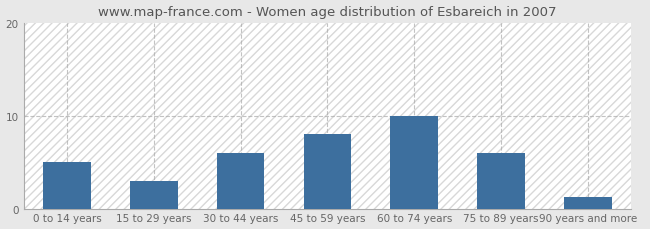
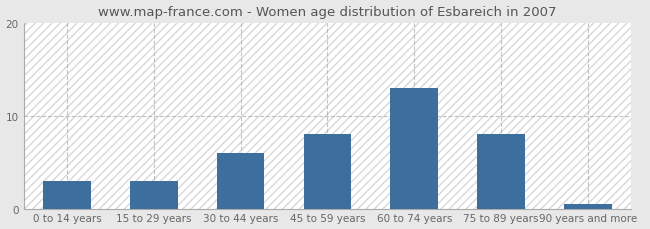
0 to 14 years: 5.0 -> 3.0
60 to 74 years: 10.0 -> 13.0
75 to 89 years: 6.0 -> 8.0
90 years and more: 1.2 -> 0.5
